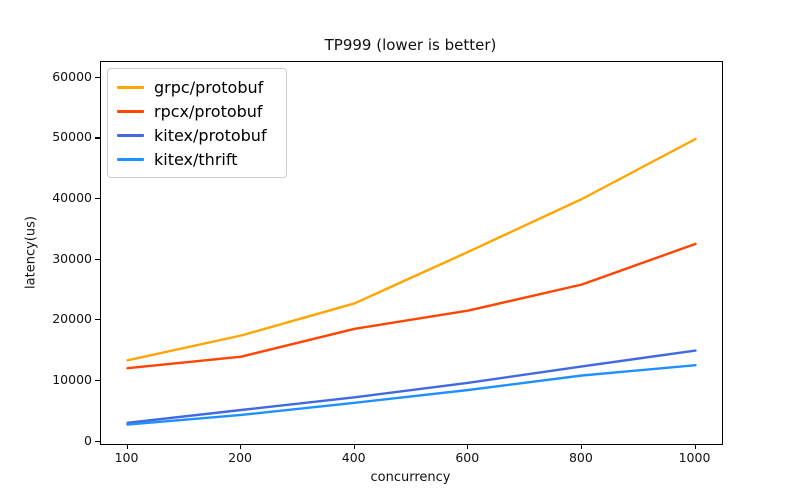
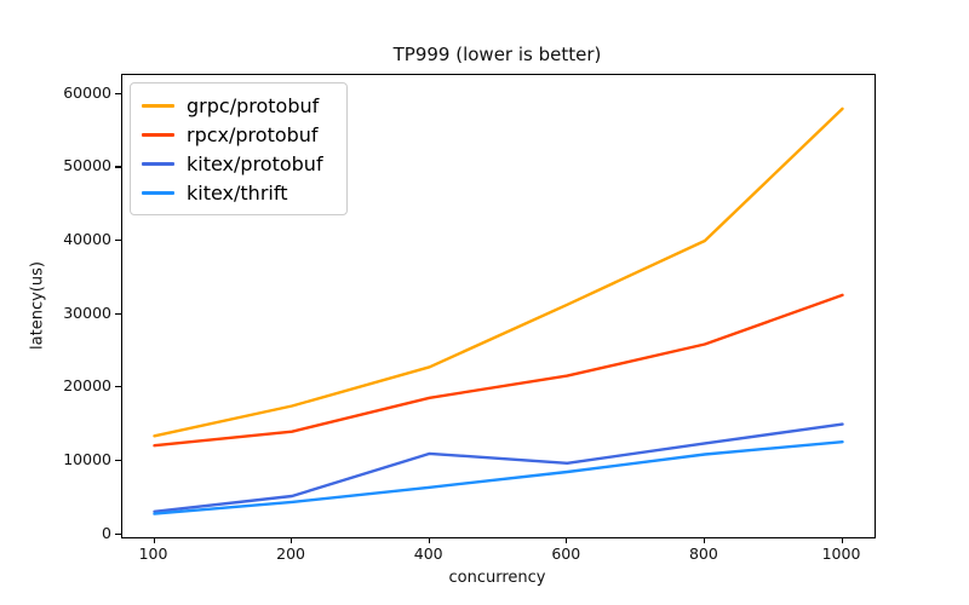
kitex/protobuf/400: 7000 -> 11000
grpc/protobuf/1000: 50000 -> 58000
